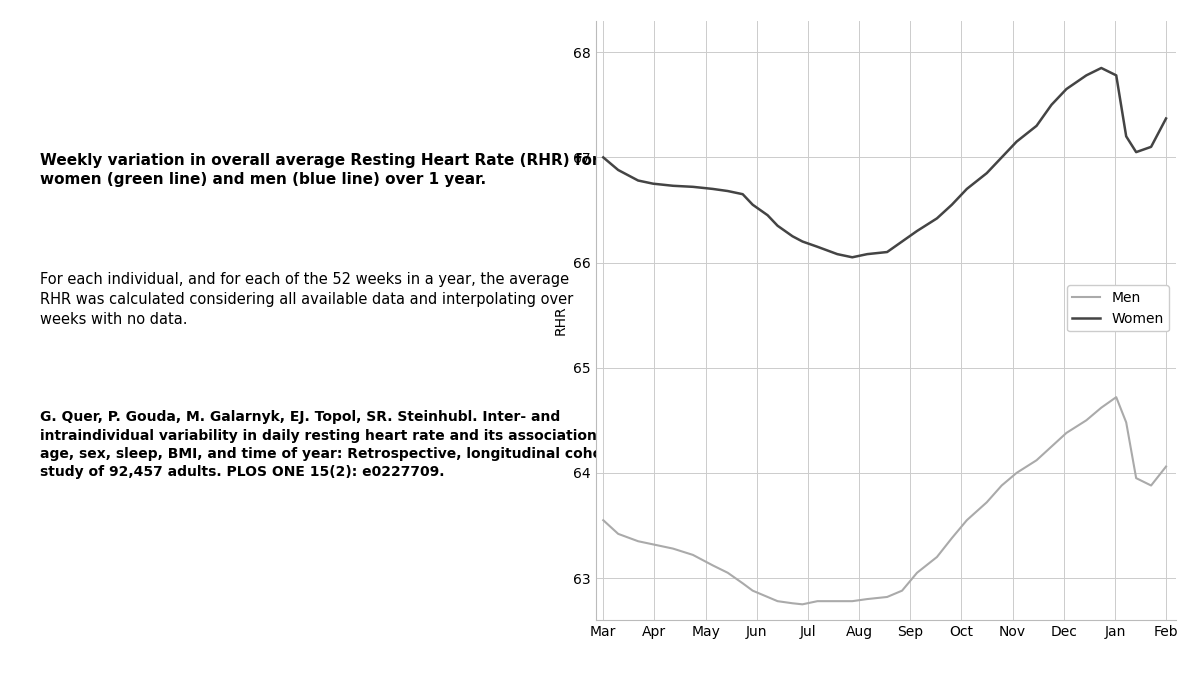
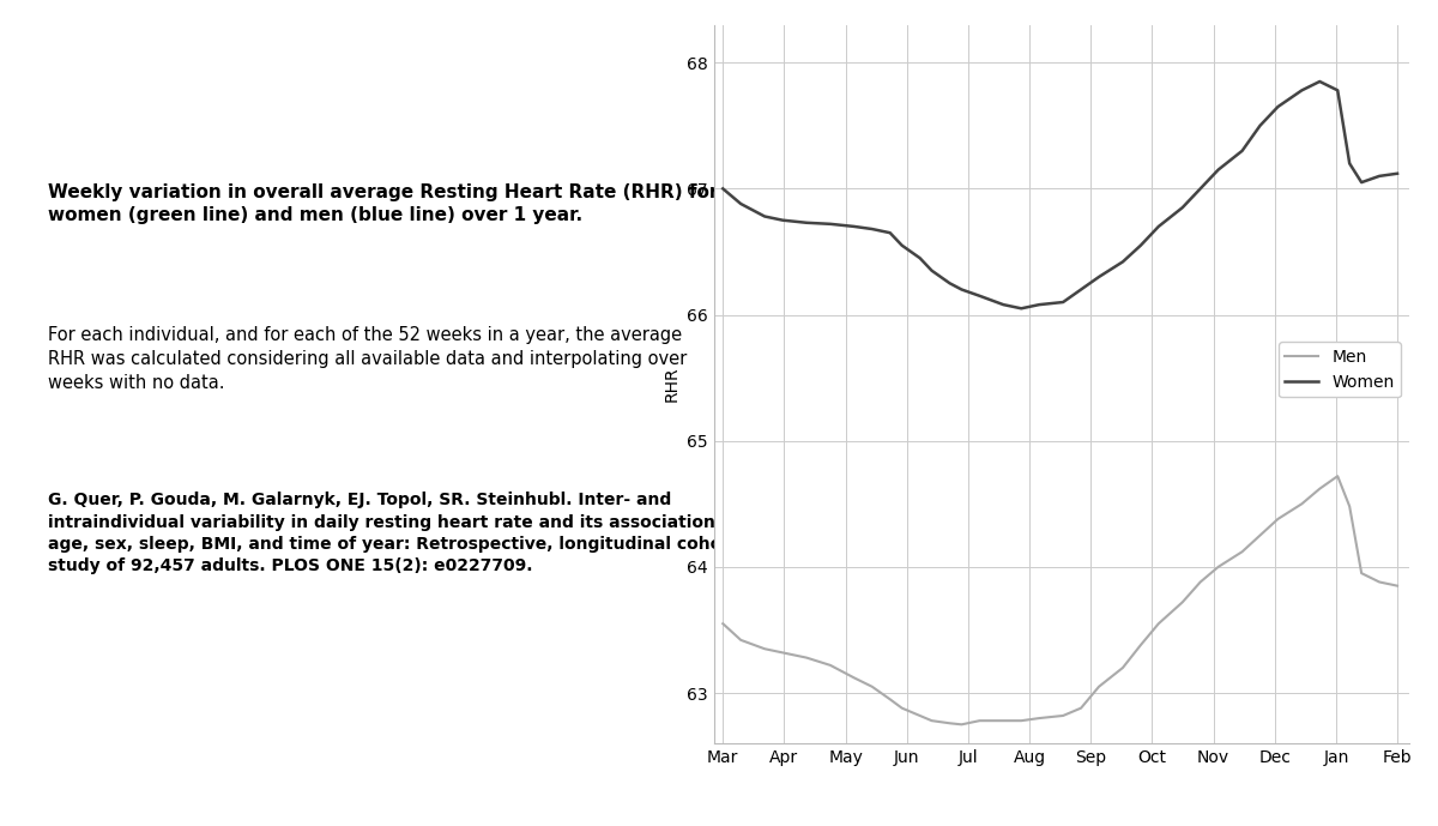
Women/Feb: 67.37 -> 67.12
Men/Feb: 64.06 -> 63.85
